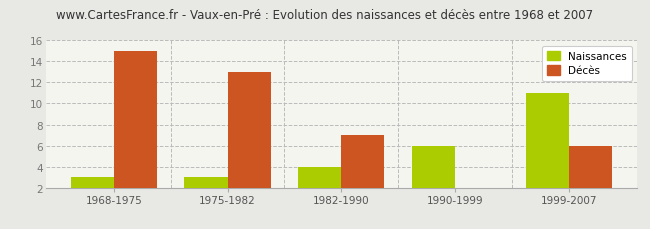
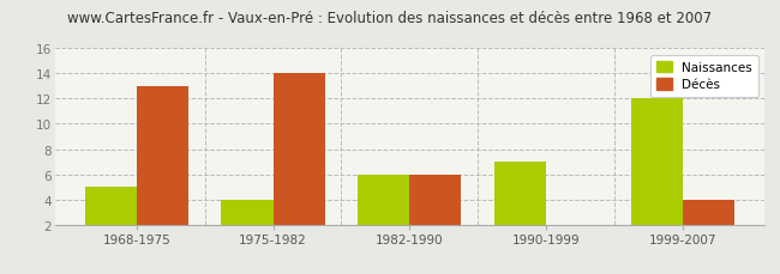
Naissances/1968-1975: 3 -> 5
Décès/1968-1975: 15 -> 13
Naissances/1975-1982: 3 -> 4
Décès/1975-1982: 13 -> 14
Naissances/1982-1990: 4 -> 6
Décès/1982-1990: 7 -> 6
Naissances/1990-1999: 6 -> 7
Naissances/1999-2007: 11 -> 12
Décès/1999-2007: 6 -> 4
